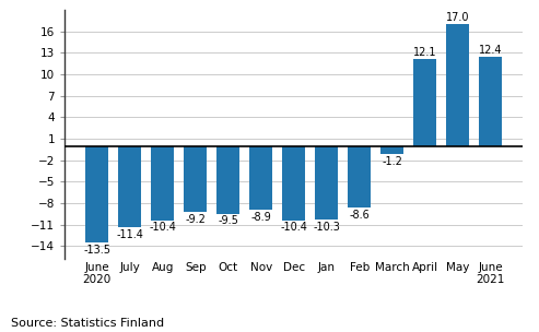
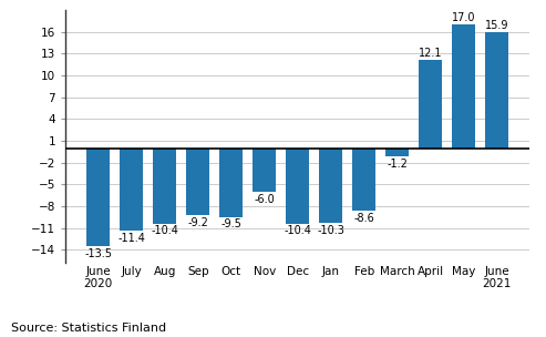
Nov: -8.9 -> -6.0
June 2021: 12.4 -> 15.9
